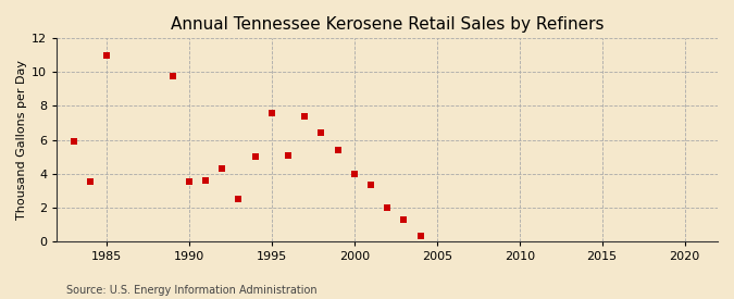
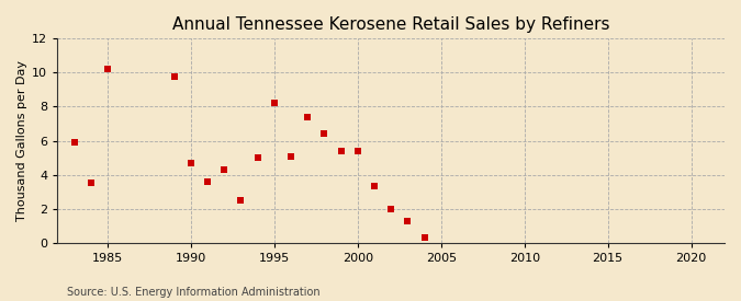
1985: 11.0 -> 10.2
1990: 3.5 -> 4.7
1995: 7.6 -> 8.2
2000: 4.0 -> 5.4
